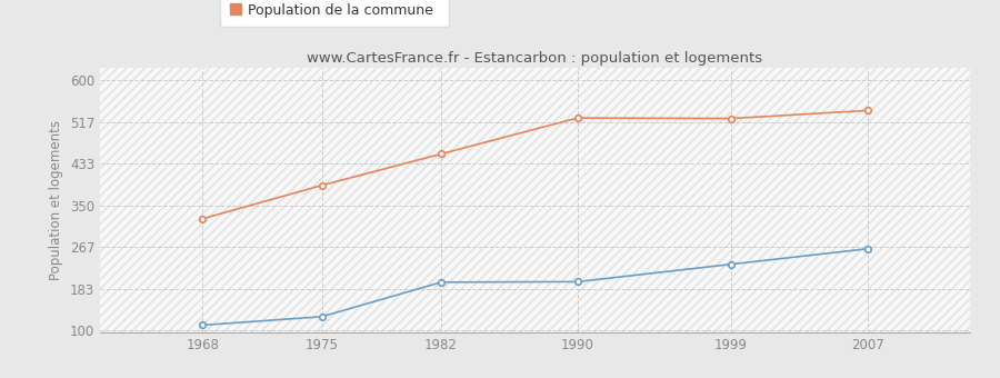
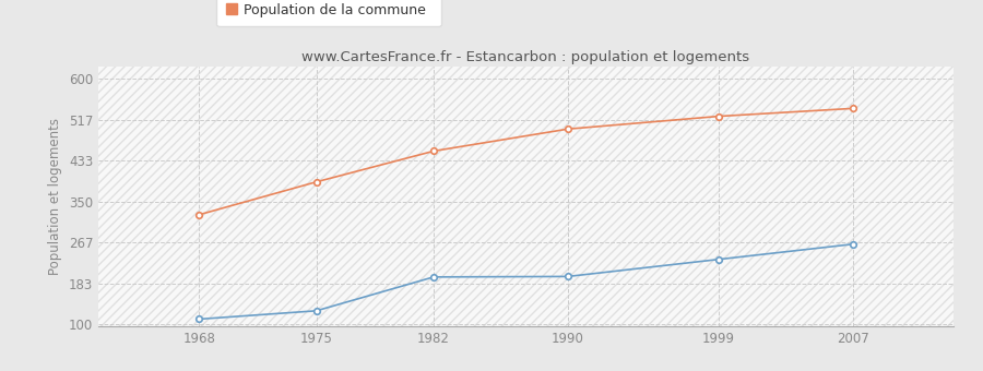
Population de la commune/1990: 525 -> 498
